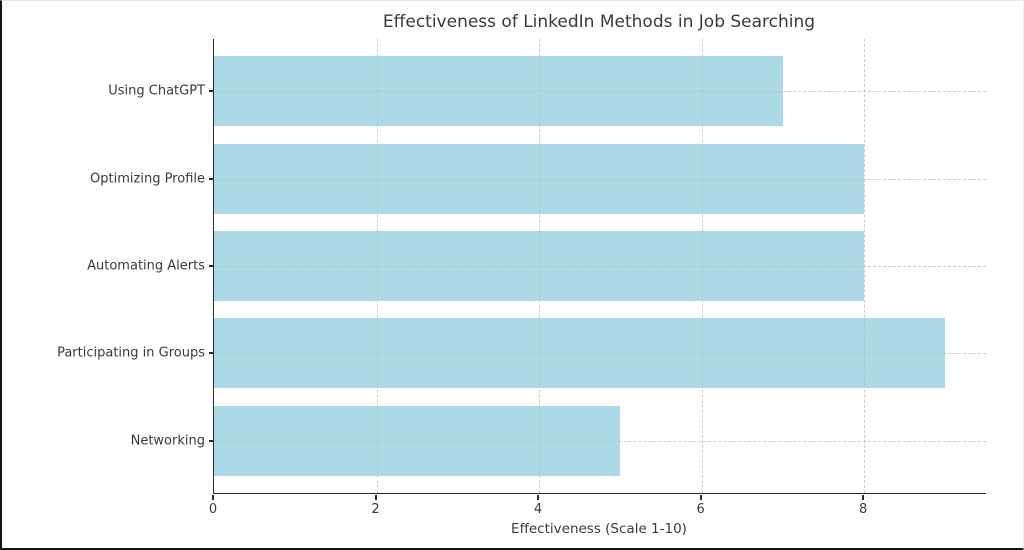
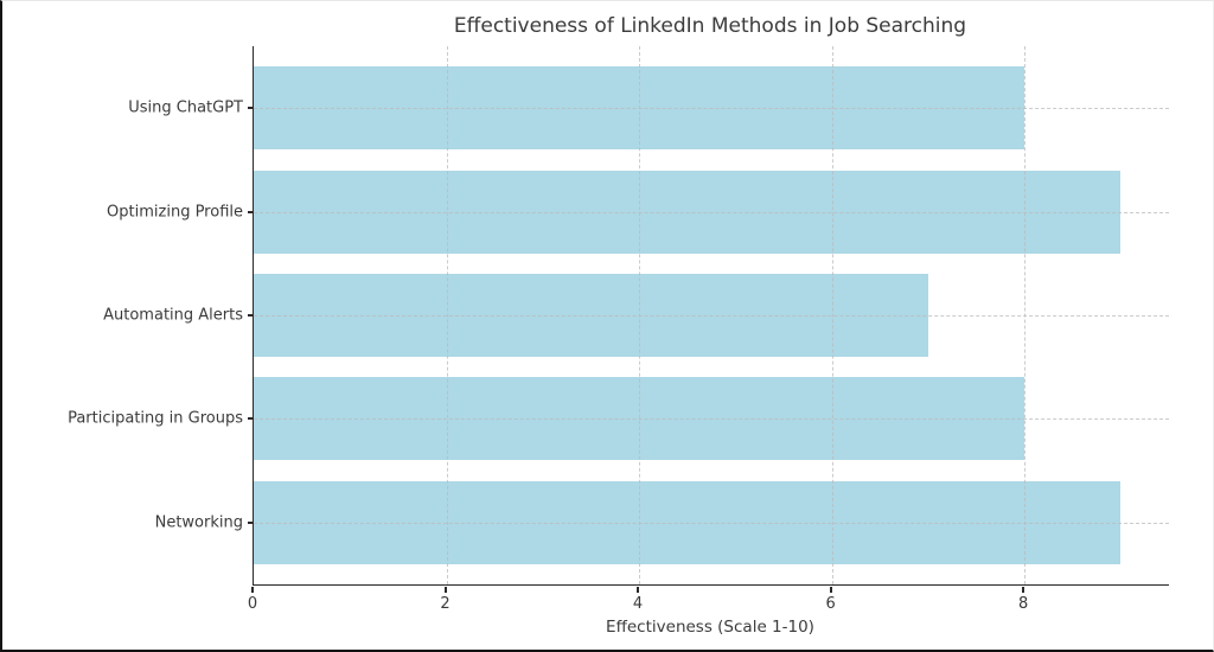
Using ChatGPT: 7 -> 8
Optimizing Profile: 8 -> 9
Automating Alerts: 8 -> 7
Participating in Groups: 9 -> 8
Networking: 5 -> 9
